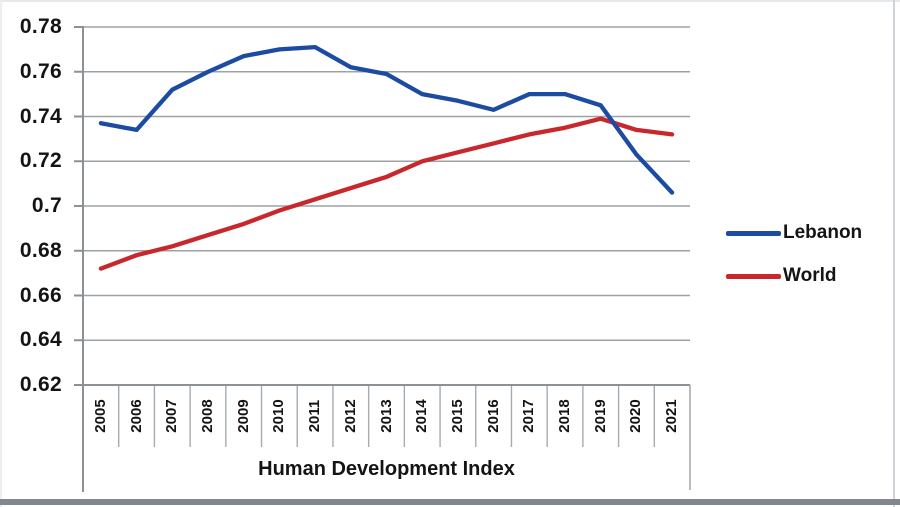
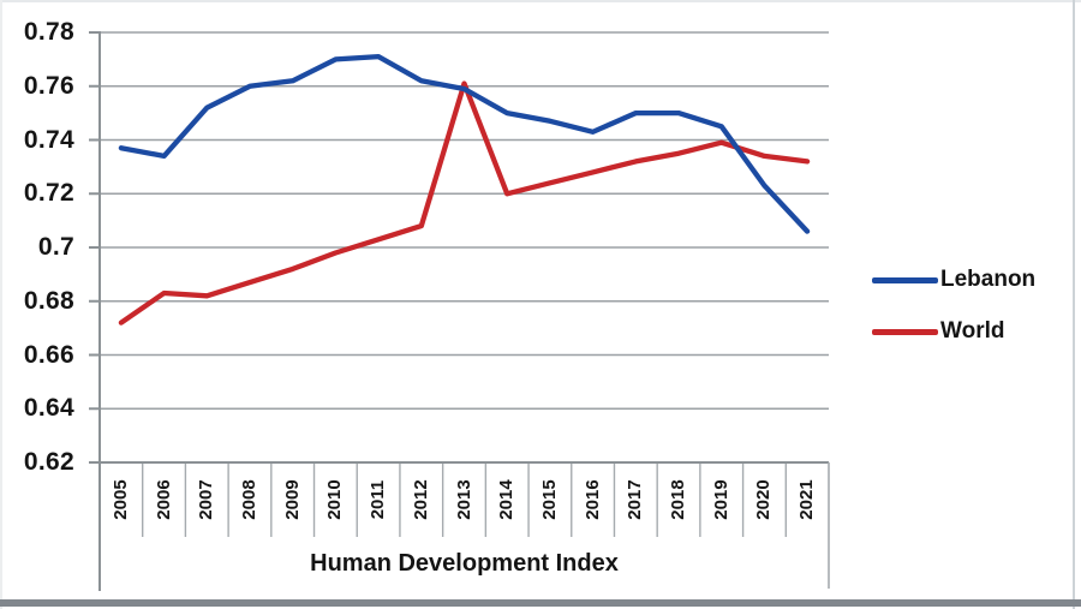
World/2006: 0.678 -> 0.683
Lebanon/2009: 0.767 -> 0.762
World/2013: 0.713 -> 0.761
